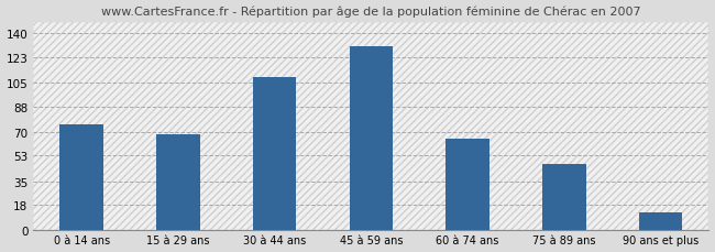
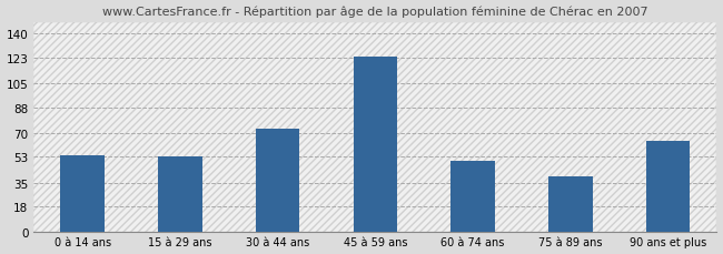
0 à 14 ans: 75 -> 54
15 à 29 ans: 68 -> 53
30 à 44 ans: 109 -> 73
45 à 59 ans: 131 -> 124
60 à 74 ans: 65 -> 50
75 à 89 ans: 47 -> 39
90 ans et plus: 13 -> 64
